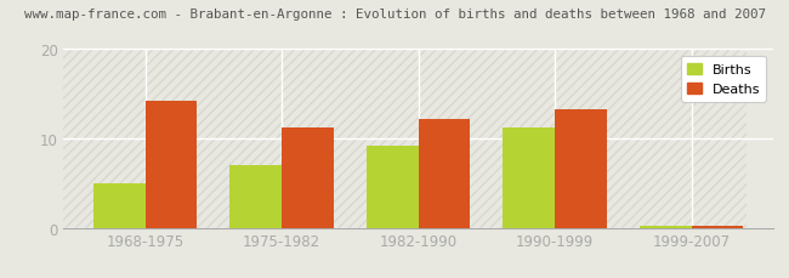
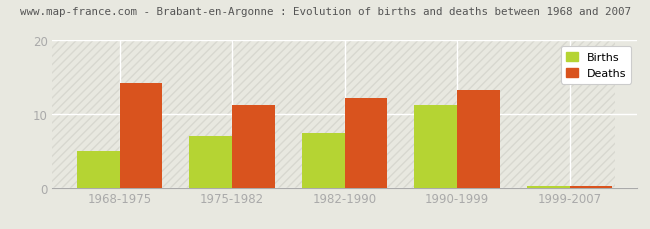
Births/1982-1990: 9.2 -> 7.4
